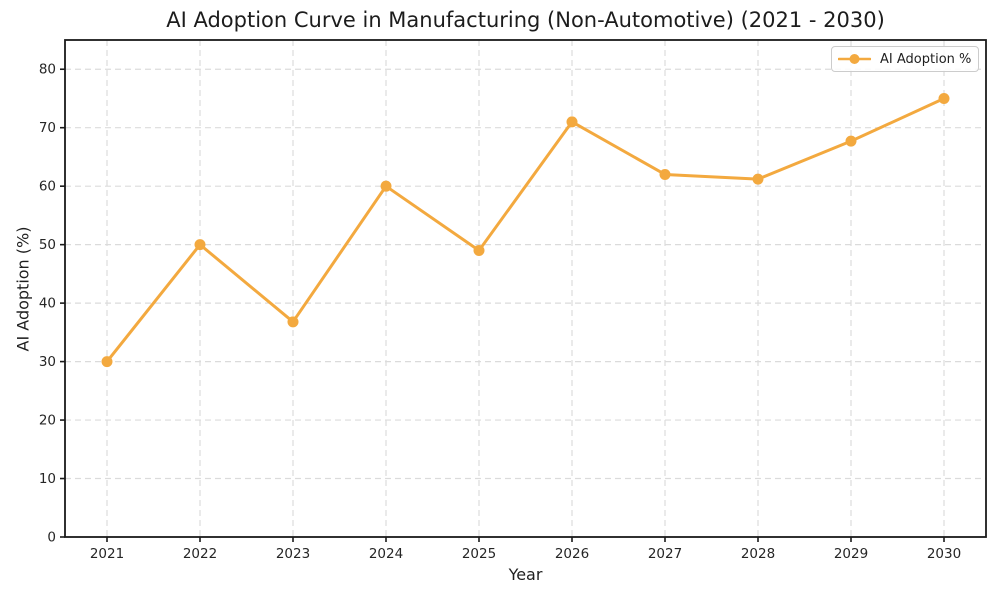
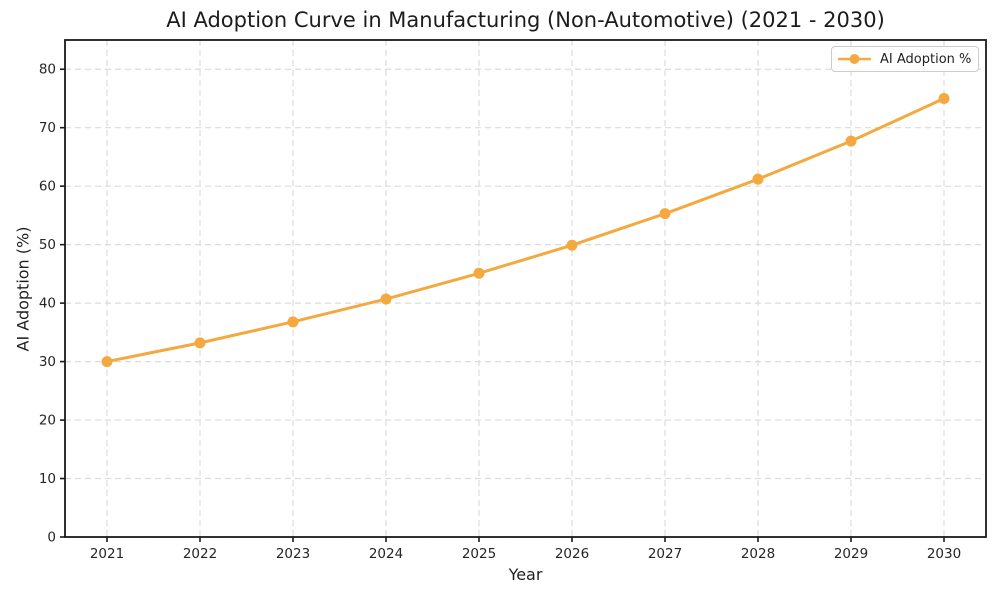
2022: 50 -> 33
2024: 60 -> 41
2025: 49 -> 45
2026: 71 -> 50
2027: 62 -> 55
